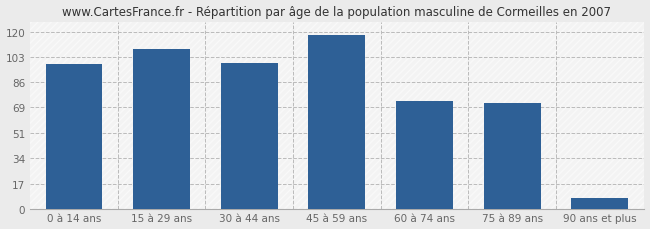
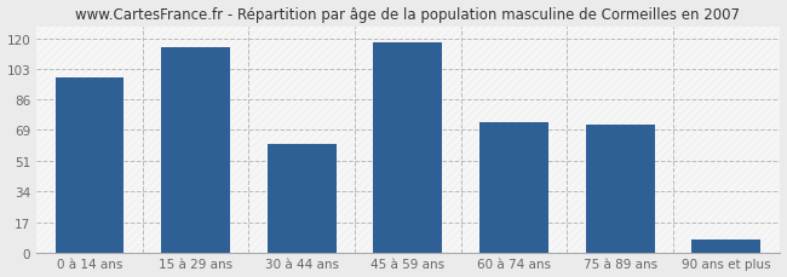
15 à 29 ans: 108 -> 115
30 à 44 ans: 99 -> 61
